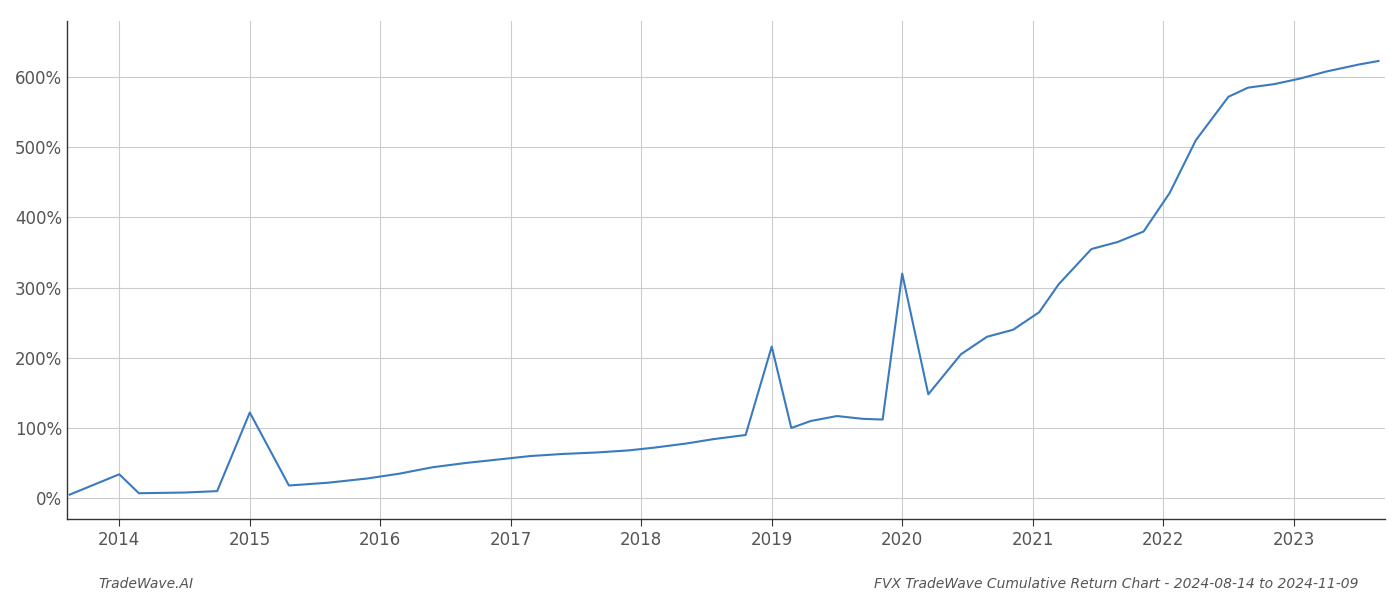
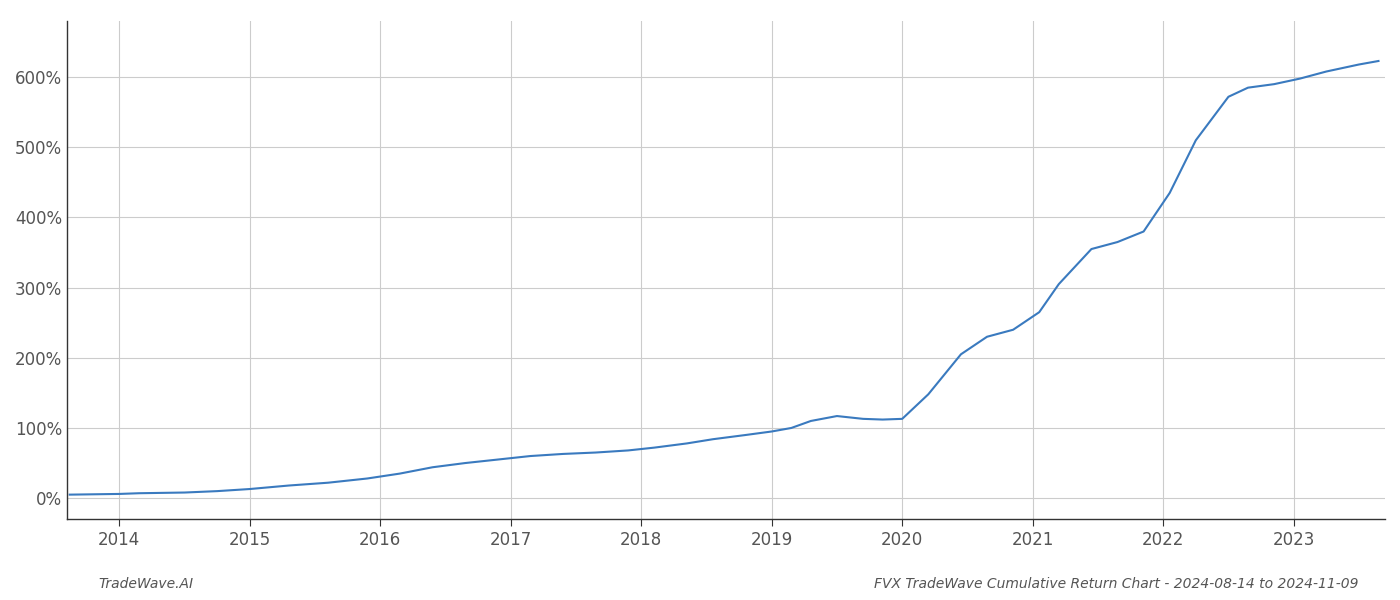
2014: 34% -> 6%
2015: 122% -> 13%
2019: 216% -> 95%
2020: 320% -> 113%
